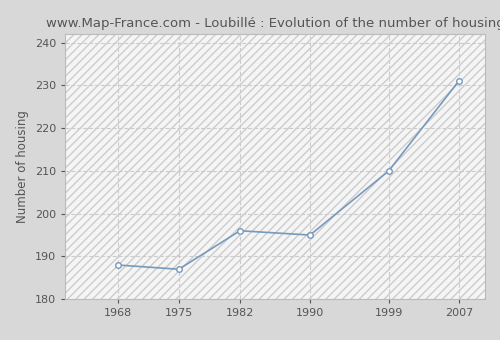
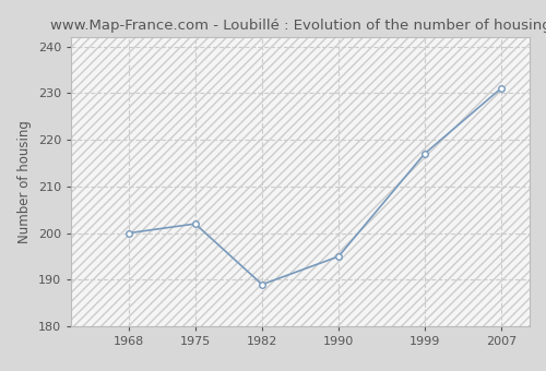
1968: 188 -> 200
1975: 187 -> 202
1982: 196 -> 189
1999: 210 -> 217
